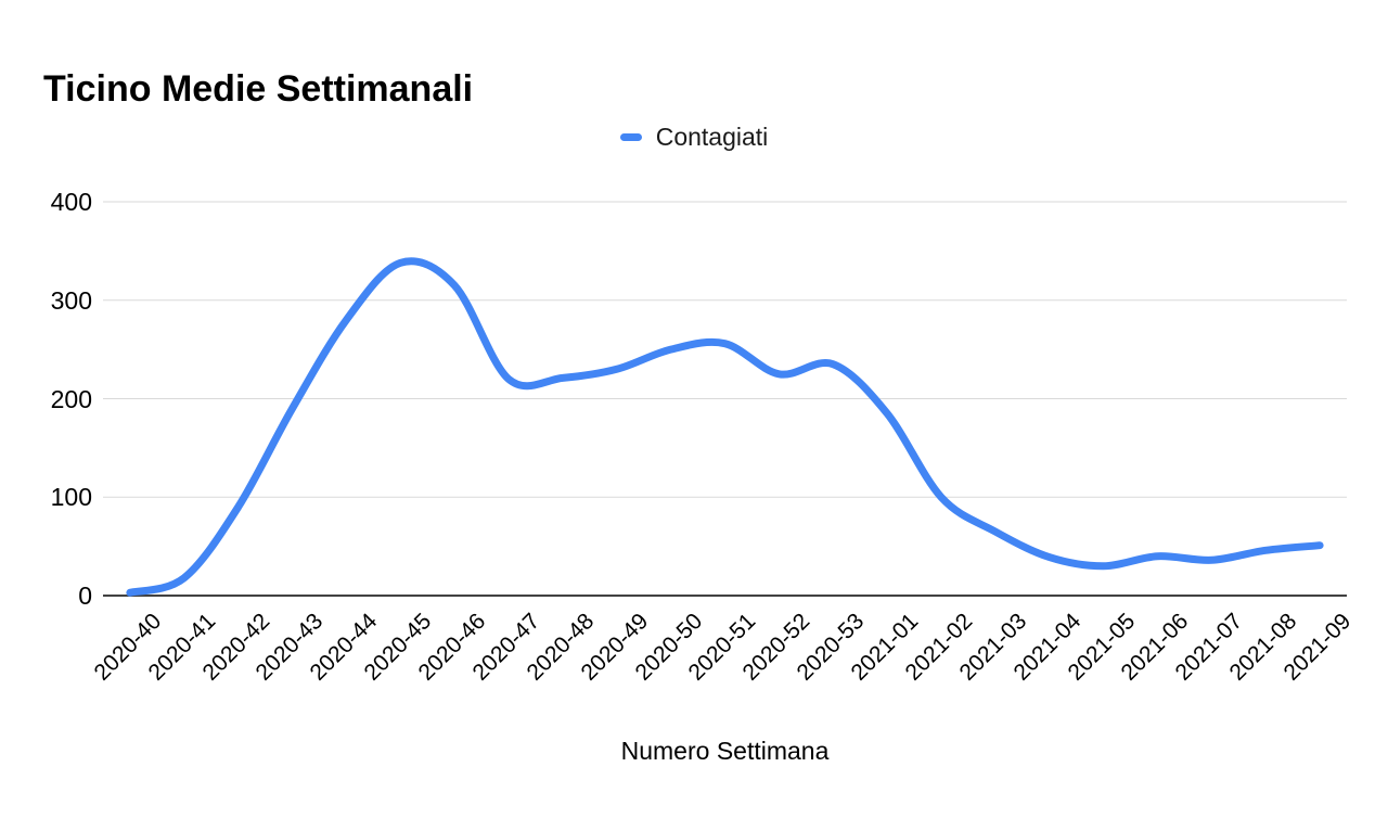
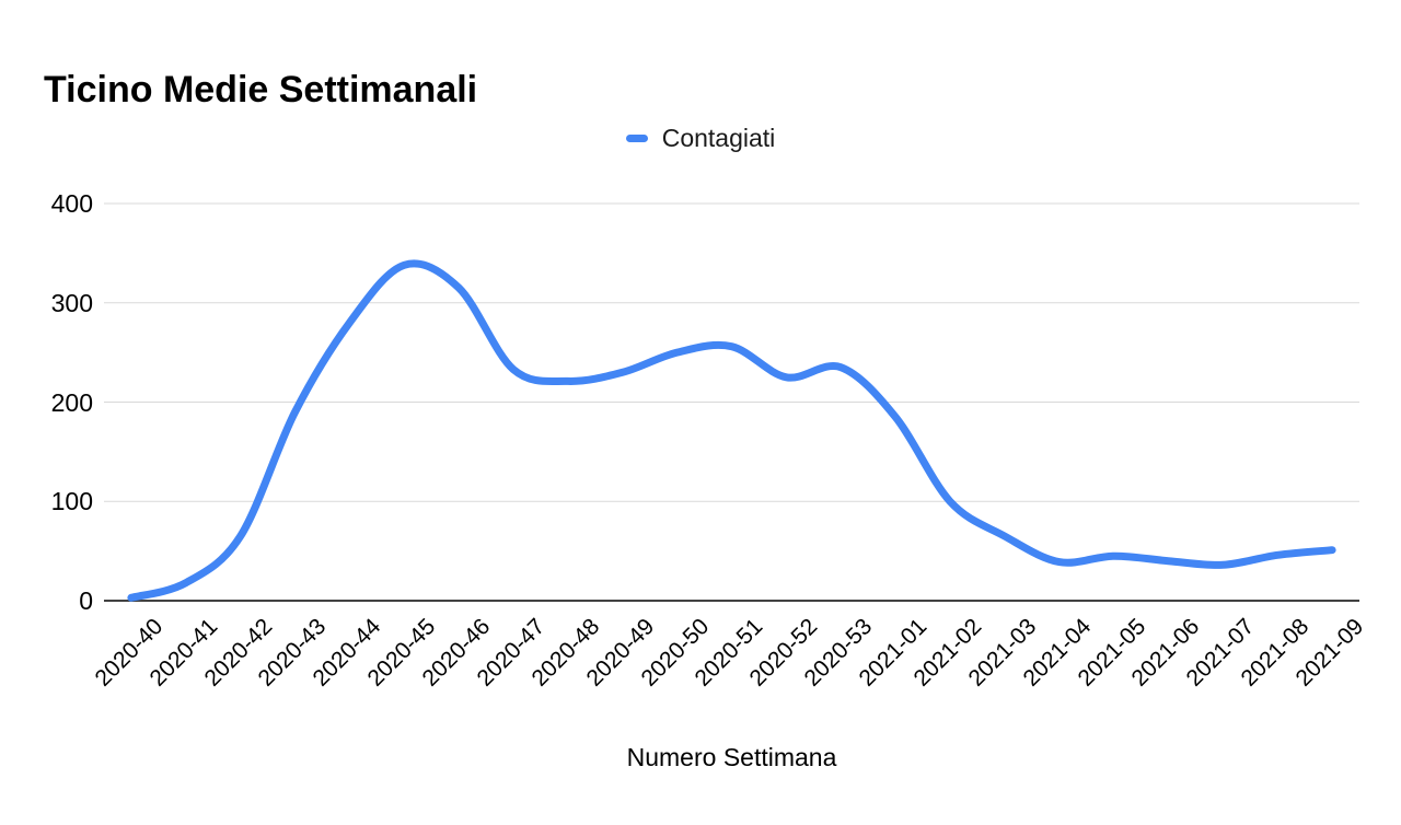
2020-42: 90 -> 60
2020-47: 220 -> 230
2021-05: 30 -> 40
